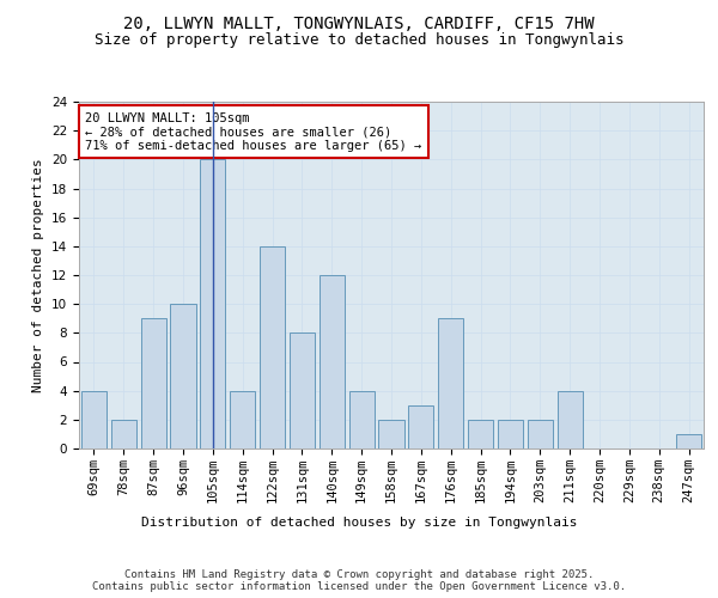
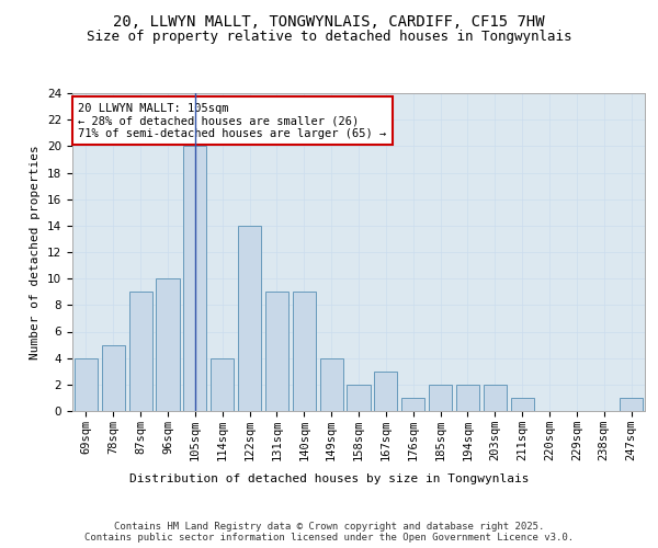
78sqm: 2 -> 5
131sqm: 8 -> 9
140sqm: 12 -> 9
176sqm: 9 -> 1
211sqm: 4 -> 1
